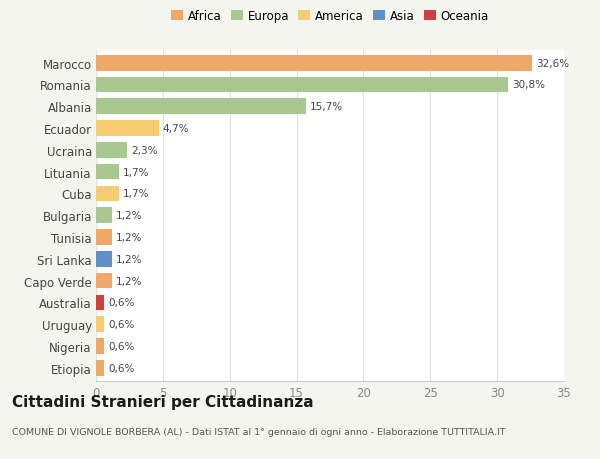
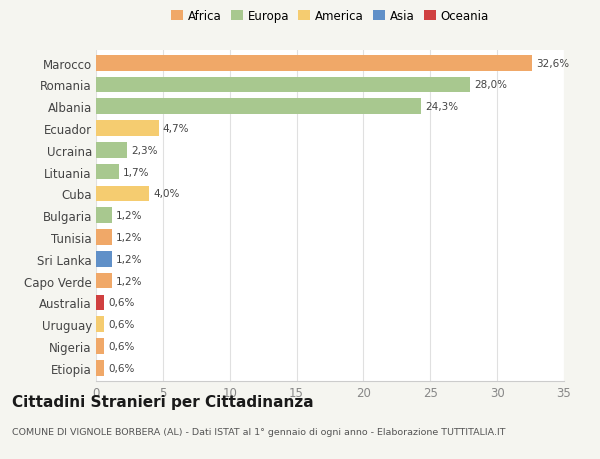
Romania: 30,8% -> 28,0%
Albania: 15,7% -> 24,3%
Cuba: 1,7% -> 4,0%
